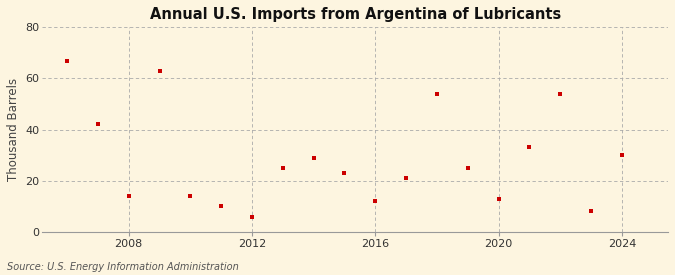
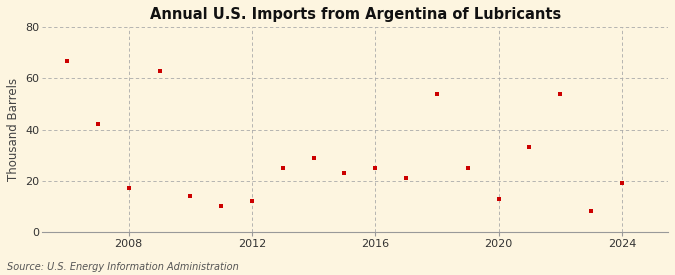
2008: 14 -> 17
2012: 6 -> 12
2016: 12 -> 25
2024: 30 -> 19
